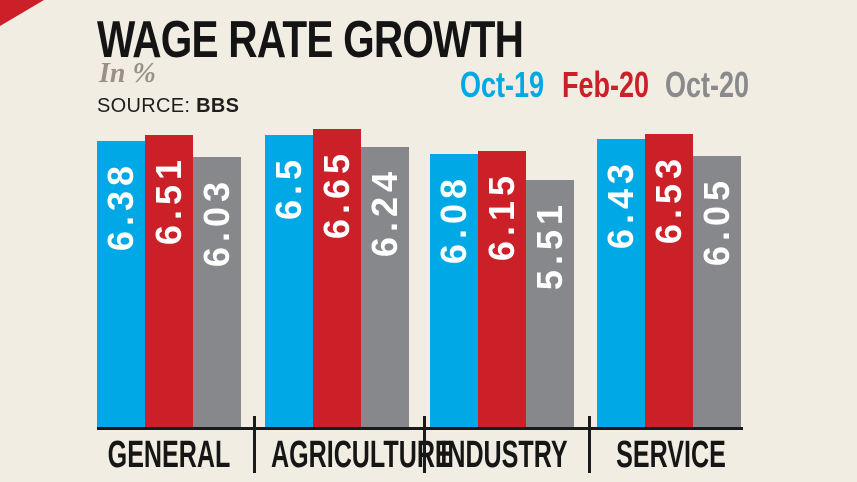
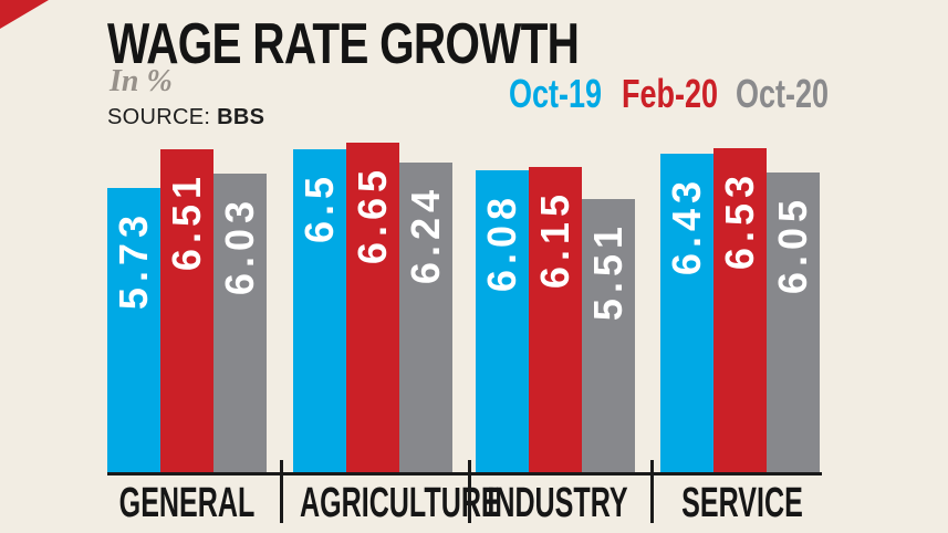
Oct-19/GENERAL: 6.38 -> 5.73
